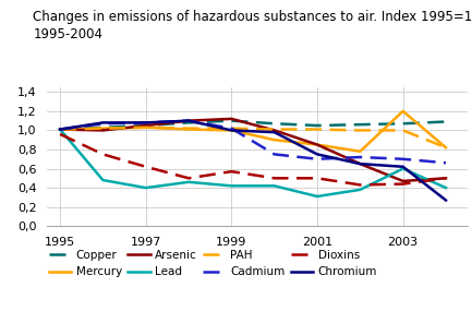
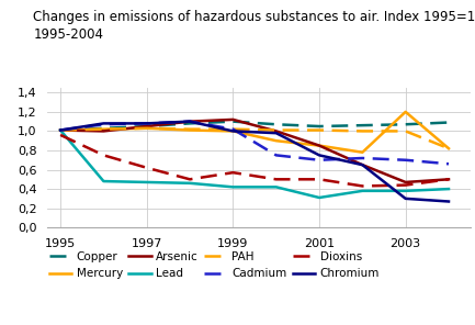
Lead/1997: 0,40 -> 0,47
Lead/2003: 0,60 -> 0,38
Chromium/2003: 0,62 -> 0,30
